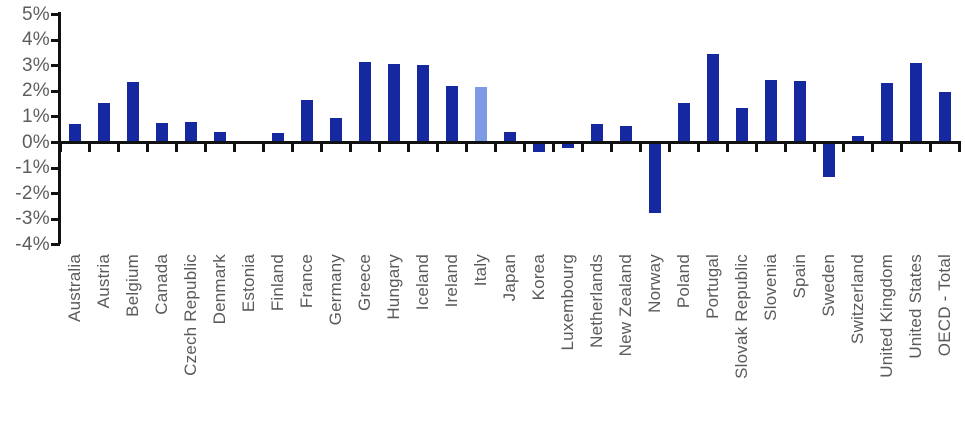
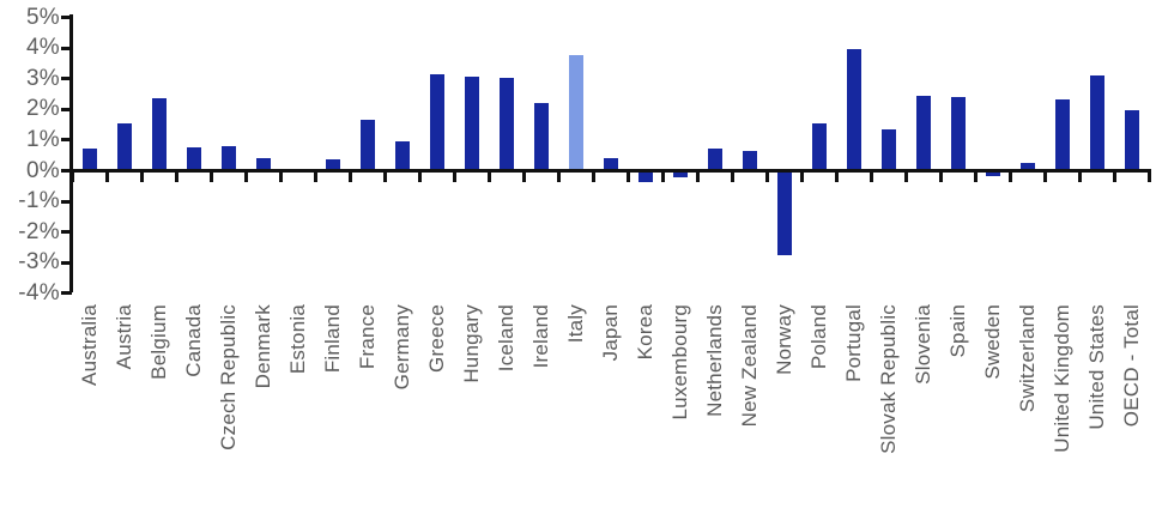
Italy: 2.1% -> 3.7%
Portugal: 3.4% -> 3.9%
Sweden: -1.3% -> -0.1%
